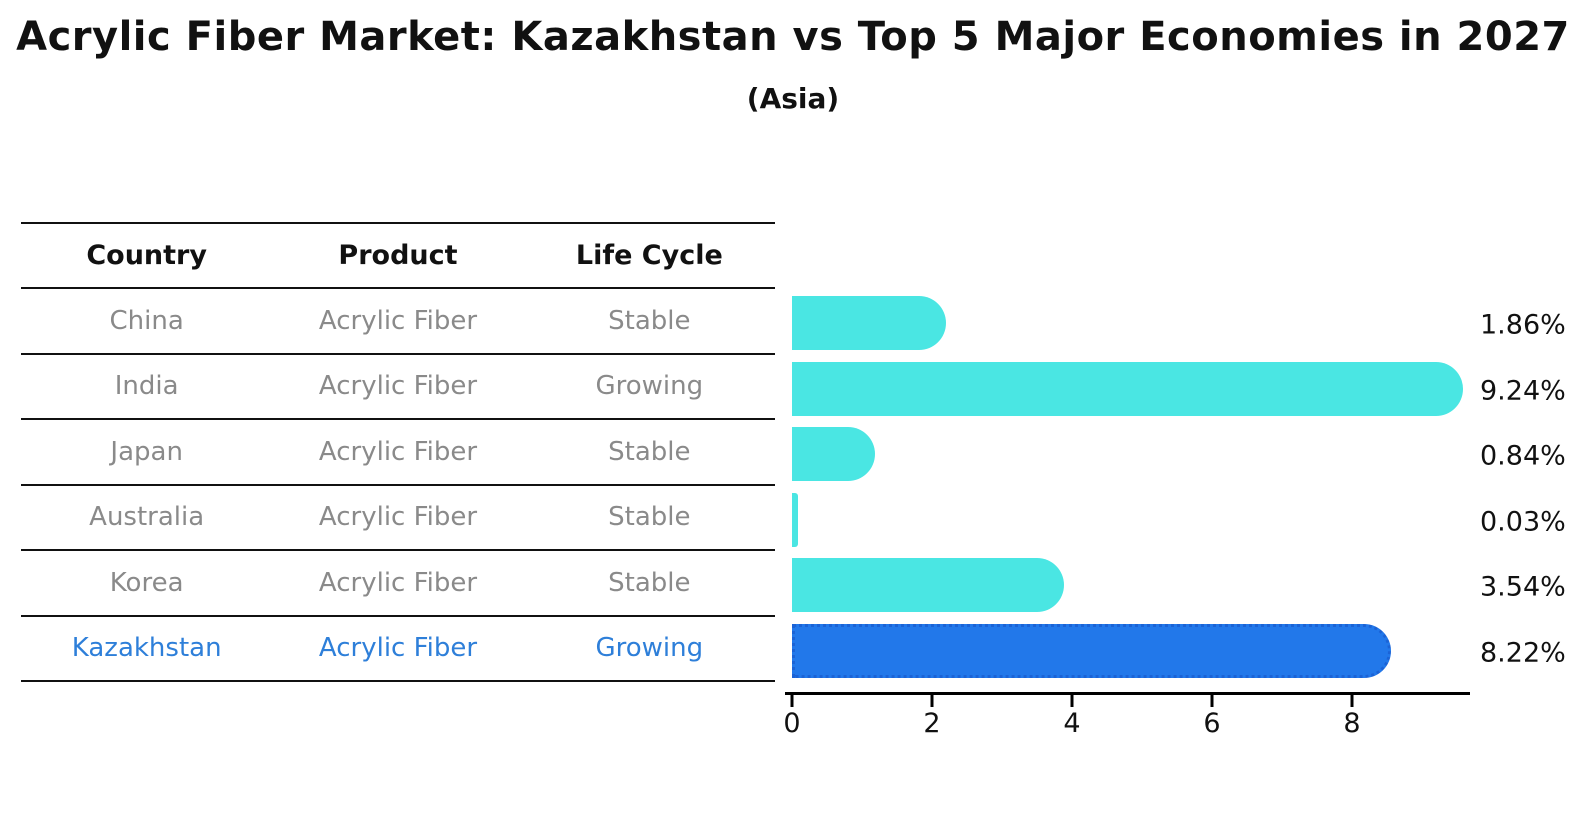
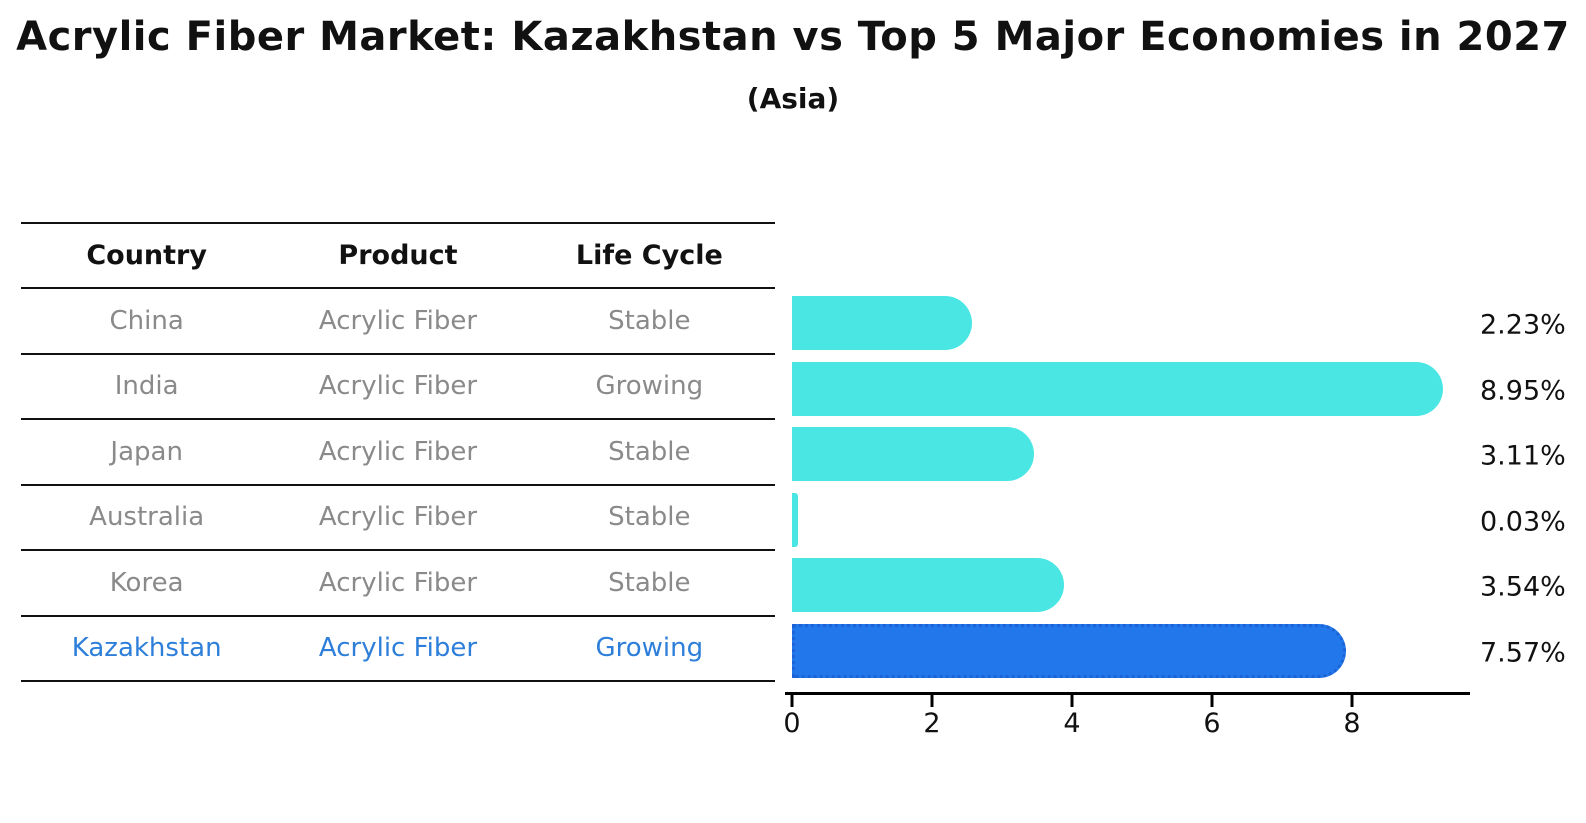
China: 1.86% -> 2.23%
India: 9.24% -> 8.95%
Japan: 0.84% -> 3.11%
Kazakhstan: 8.22% -> 7.57%
